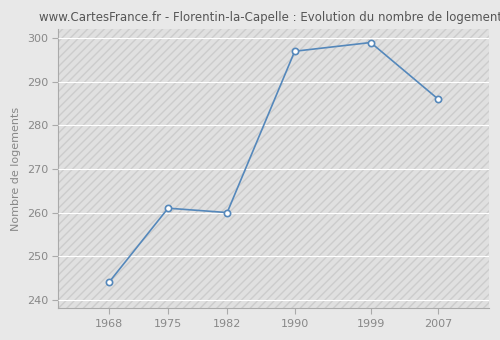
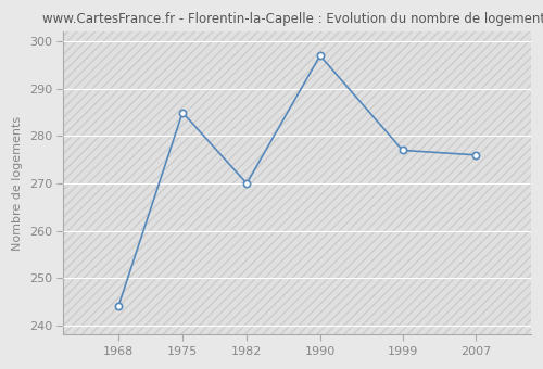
1975: 261 -> 285
1982: 260 -> 270
1999: 299 -> 277
2007: 286 -> 276
